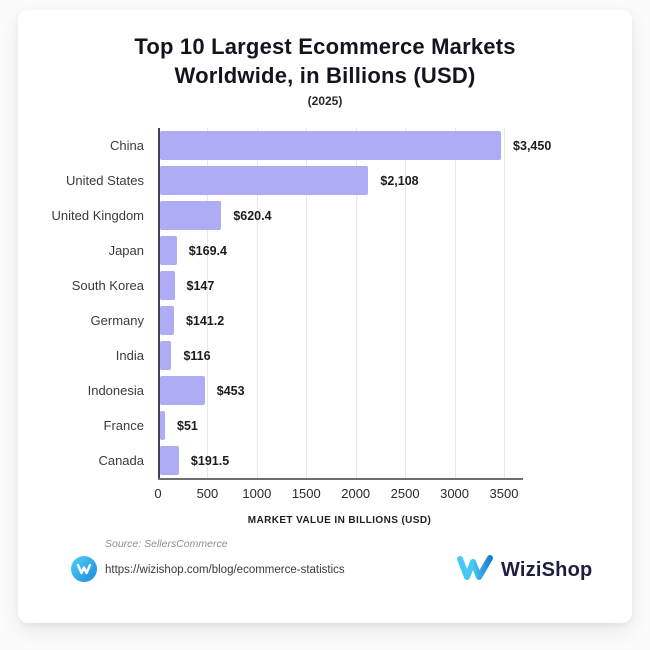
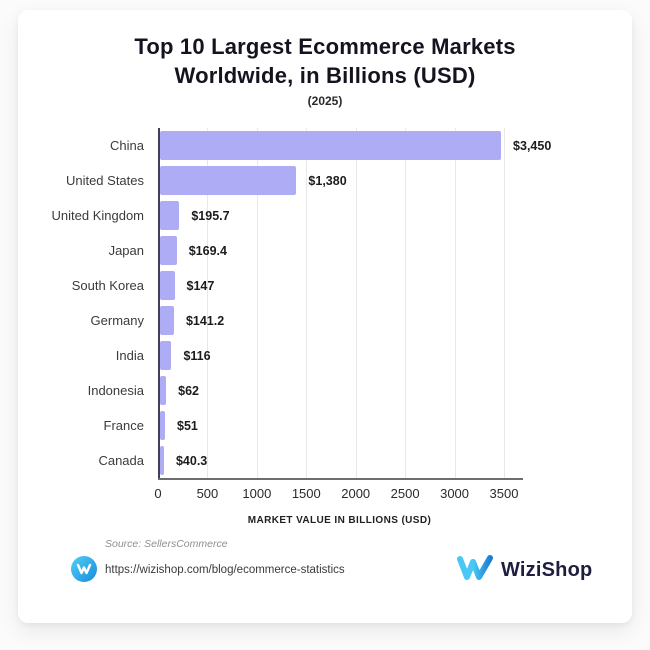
United States: $2,108 -> $1,380
United Kingdom: $620.4 -> $195.7
Indonesia: $453 -> $62
Canada: $191.5 -> $40.3
